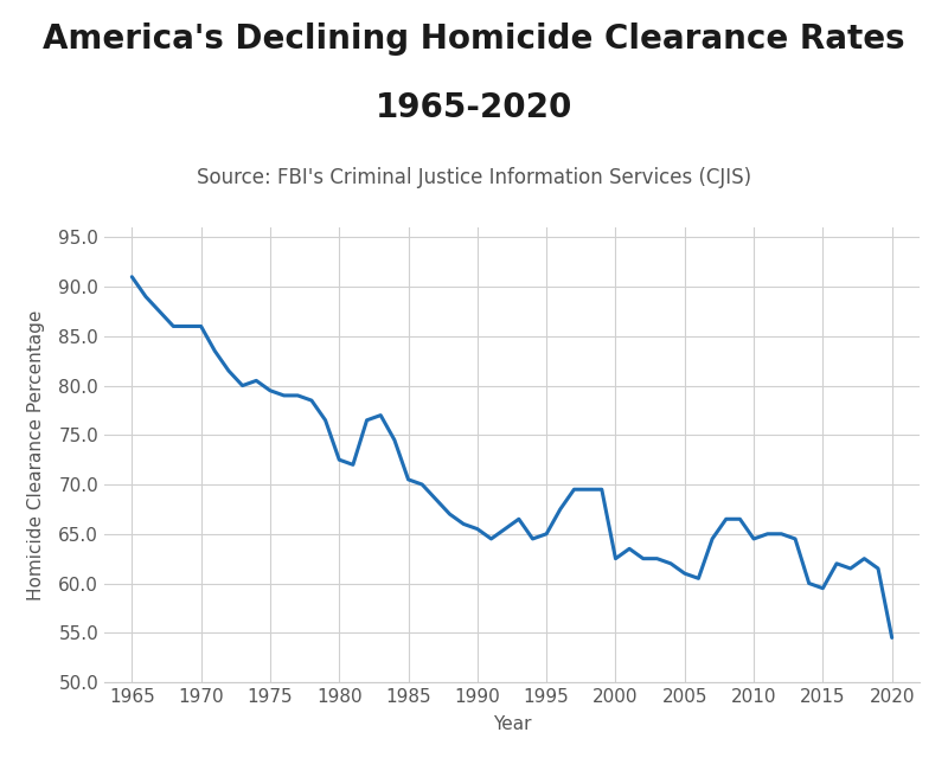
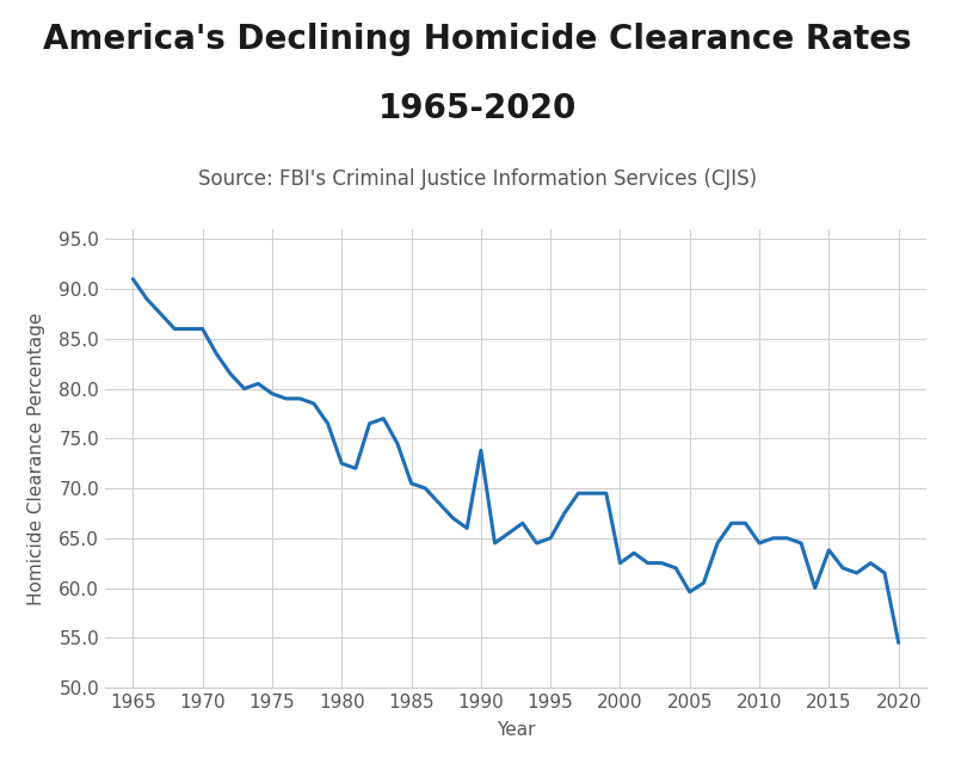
1990: 65.5 -> 73.8
2005: 61.0 -> 59.6
2015: 59.5 -> 63.8
